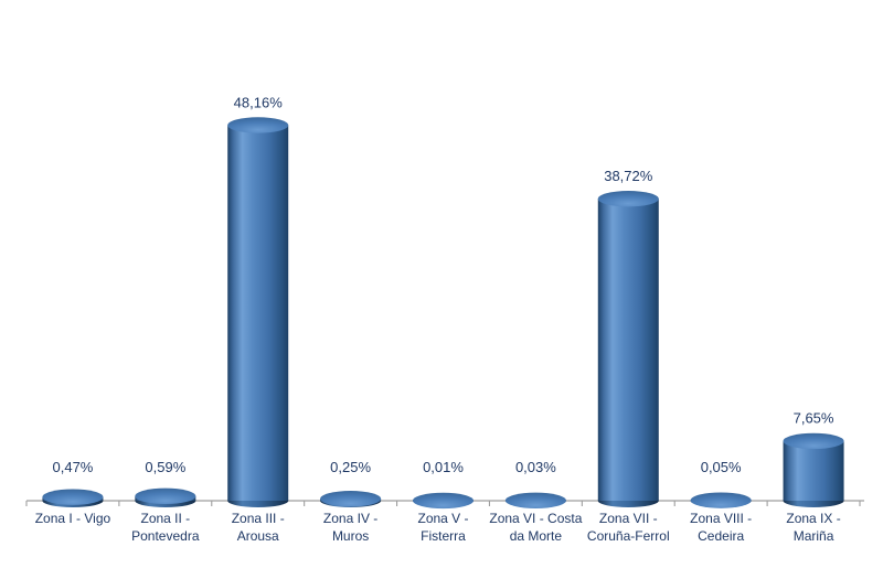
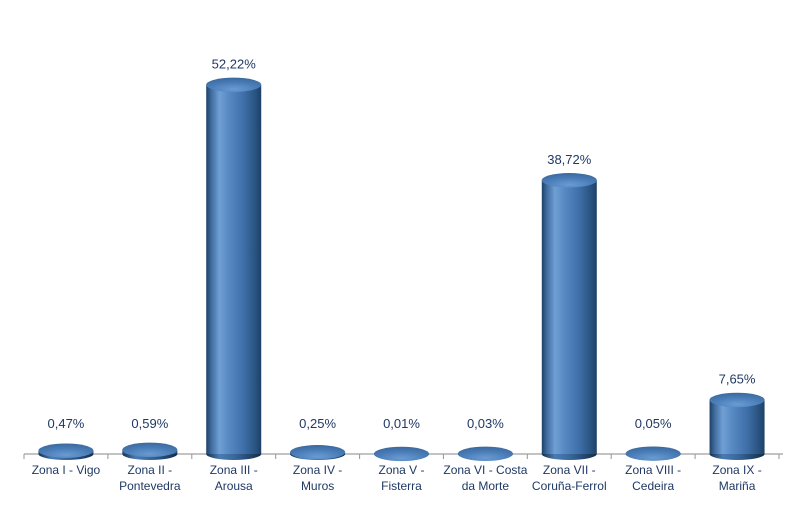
Zona III - Arousa: 48,16% -> 52,22%
